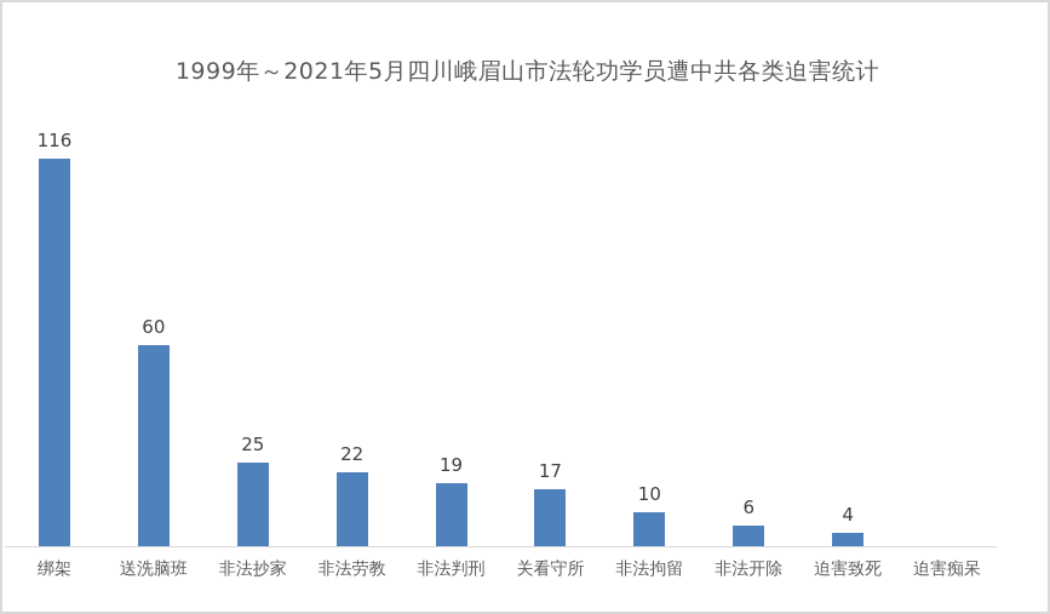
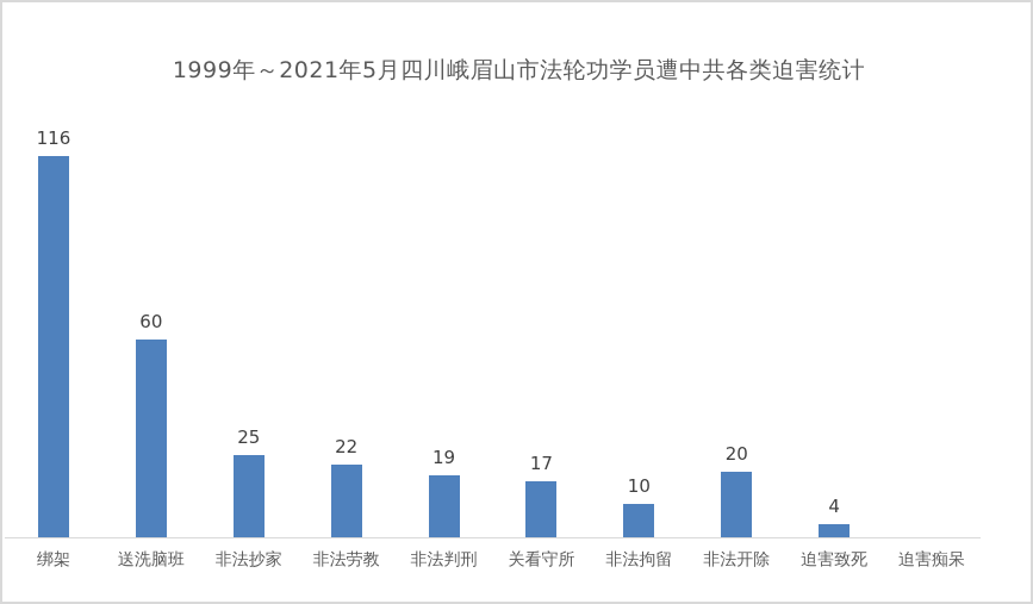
非法开除: 6 -> 20
